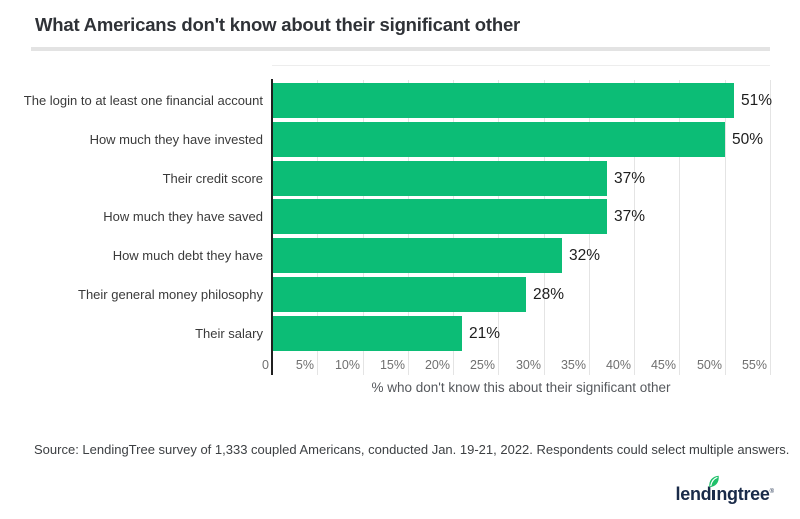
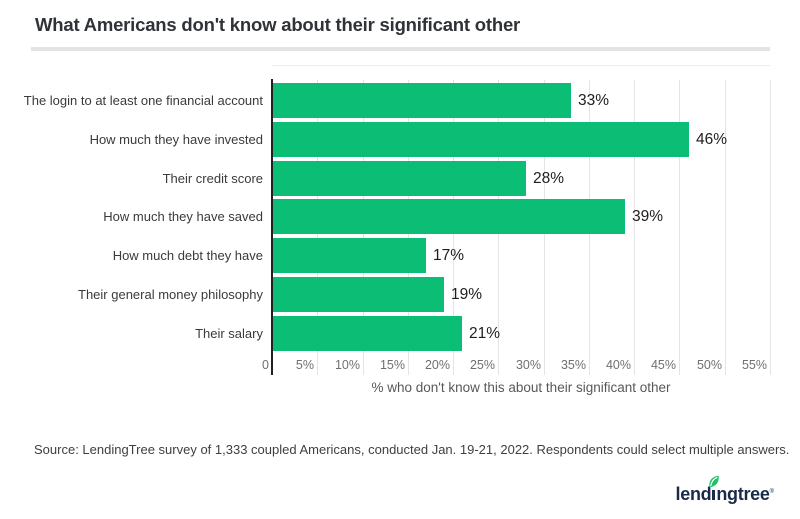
The login to at least one financial account: 51% -> 33%
How much they have invested: 50% -> 46%
Their credit score: 37% -> 28%
How much they have saved: 37% -> 39%
How much debt they have: 32% -> 17%
Their general money philosophy: 28% -> 19%
